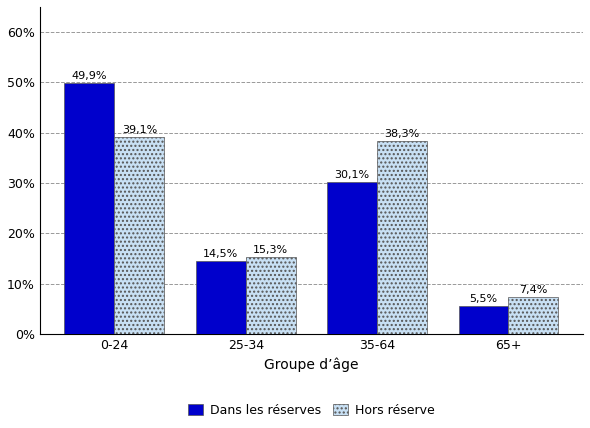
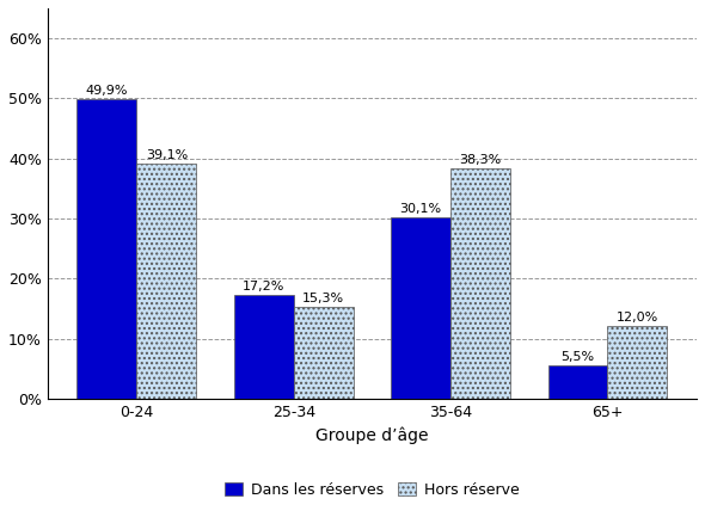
Dans les réserves/25-34: 14,5% -> 17,2%
Hors réserve/65+: 7,4% -> 12,0%
